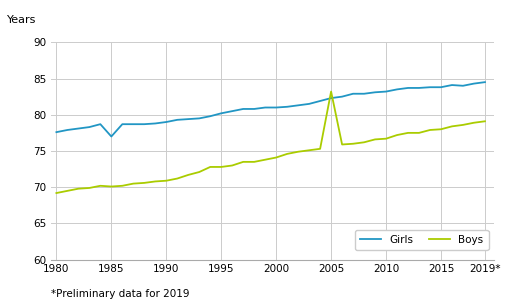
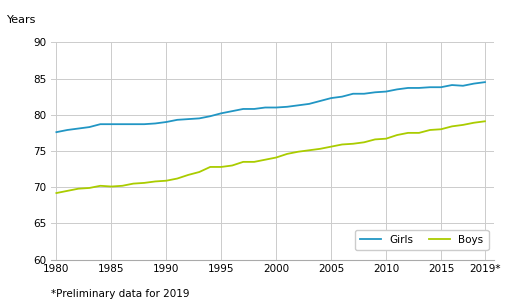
Girls/1985: 77.0 -> 78.7
Boys/2005: 83.2 -> 75.6
